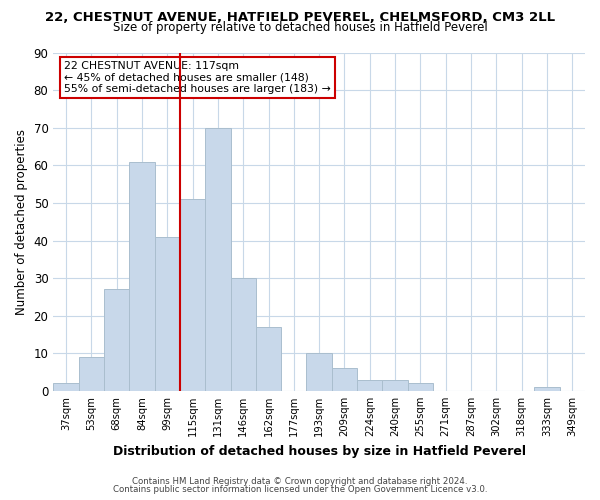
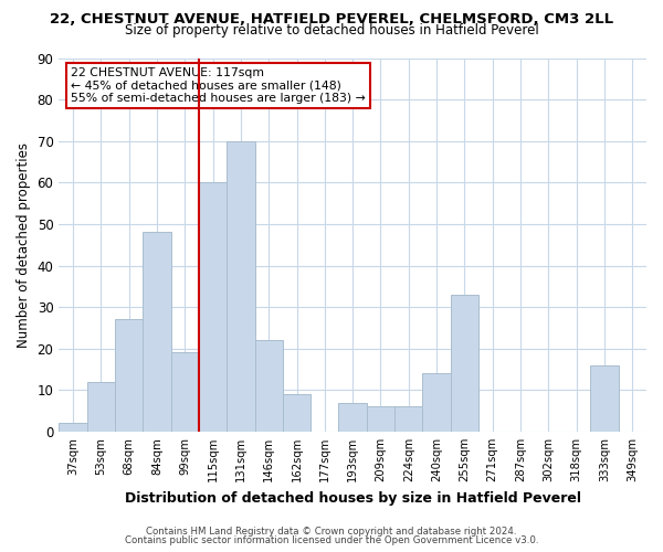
53sqm: 9 -> 12
84sqm: 61 -> 48
99sqm: 41 -> 19
115sqm: 51 -> 60
146sqm: 30 -> 22
162sqm: 17 -> 9
193sqm: 10 -> 7
224sqm: 3 -> 6
240sqm: 3 -> 14
255sqm: 2 -> 33
333sqm: 1 -> 16
